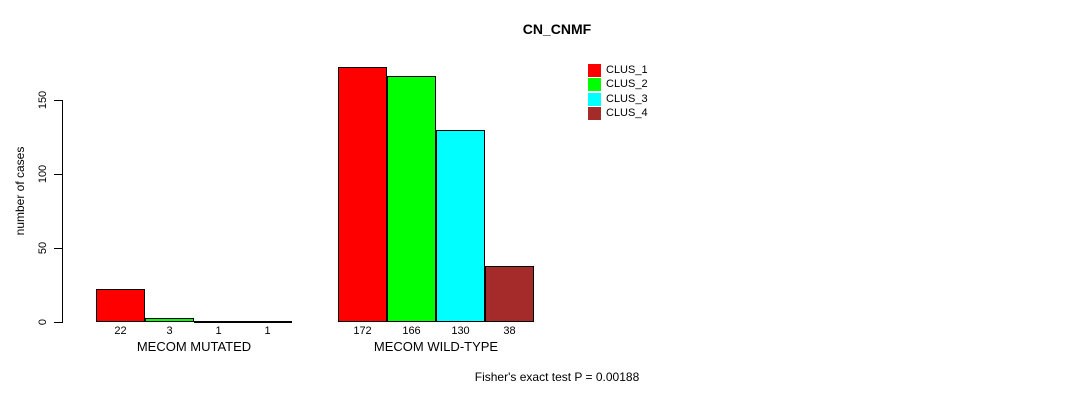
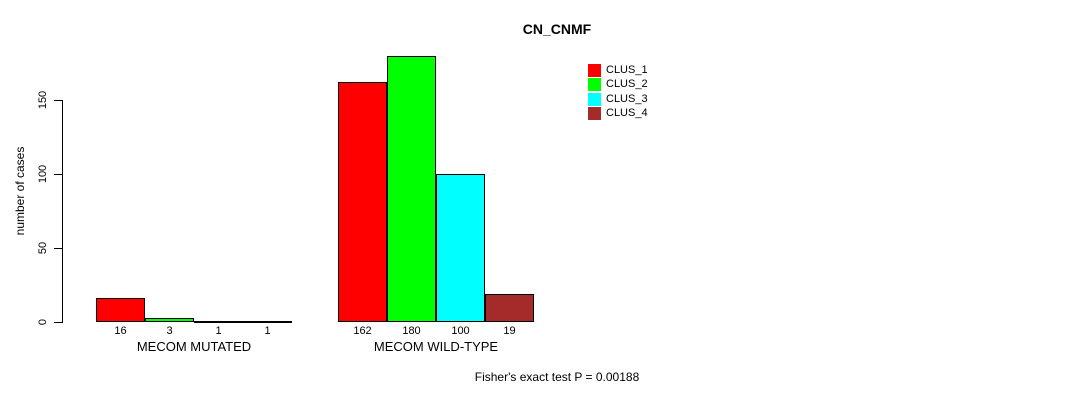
CLUS_1/MECOM MUTATED: 22 -> 16
CLUS_1/MECOM WILD-TYPE: 172 -> 162
CLUS_2/MECOM WILD-TYPE: 166 -> 180
CLUS_3/MECOM WILD-TYPE: 130 -> 100
CLUS_4/MECOM WILD-TYPE: 38 -> 19
